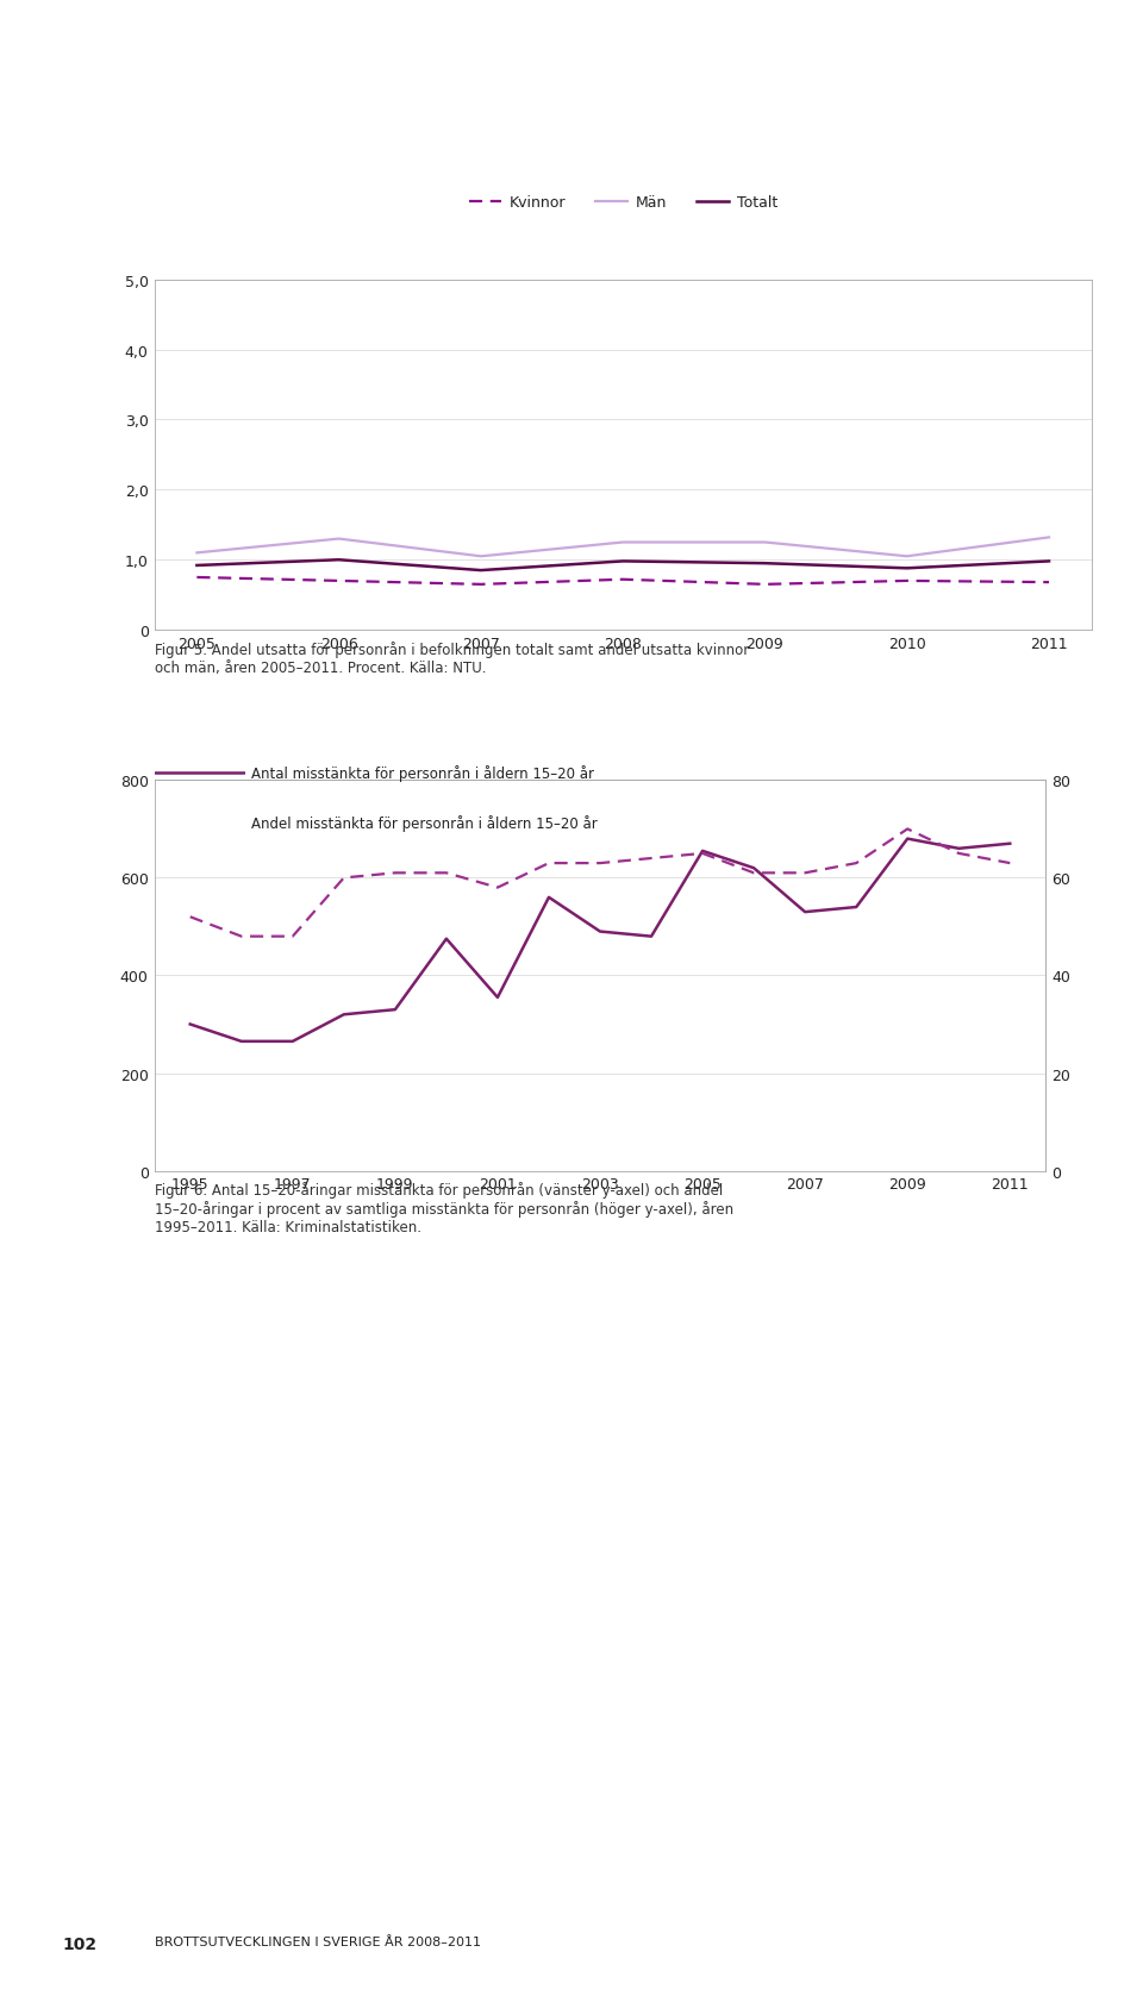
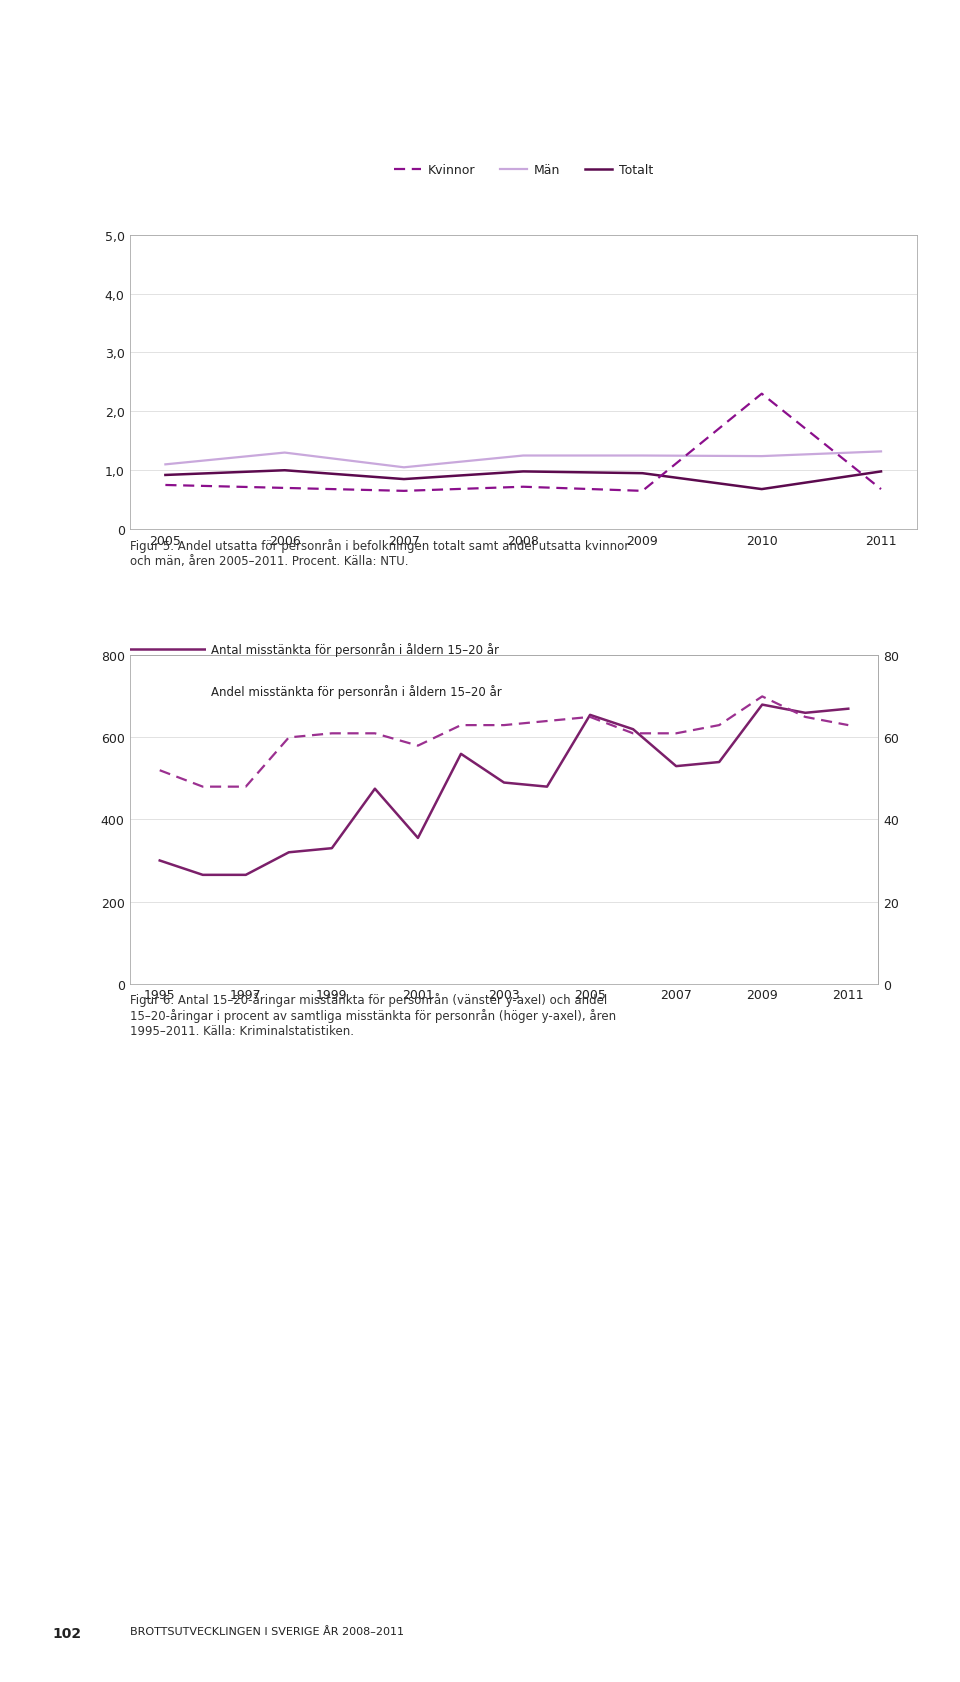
Kvinnor/2010: 0,70 -> 2,30
Män/2010: 1,05 -> 1,24
Totalt/2010: 0,88 -> 0,68
